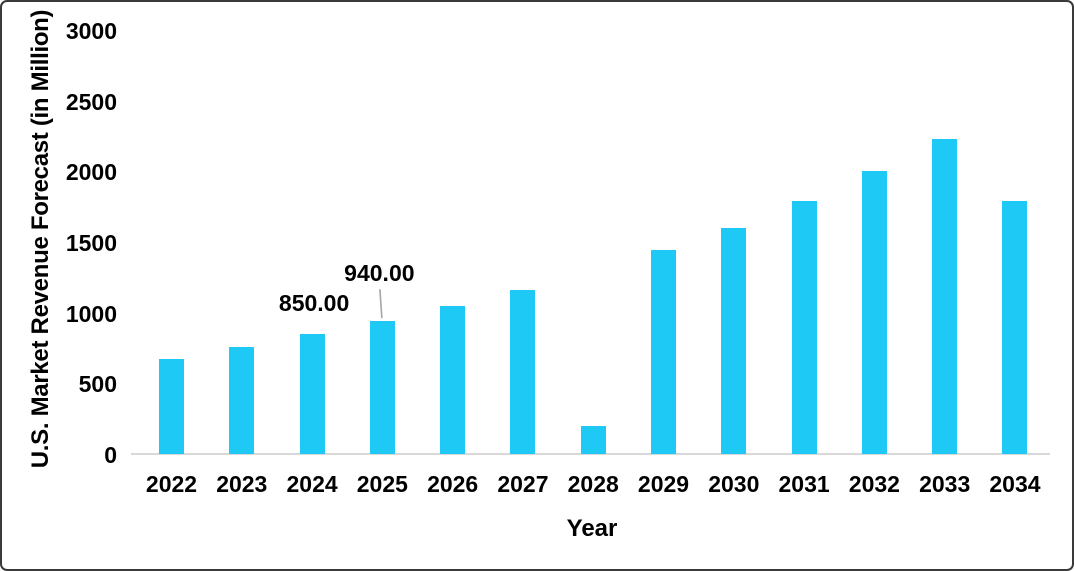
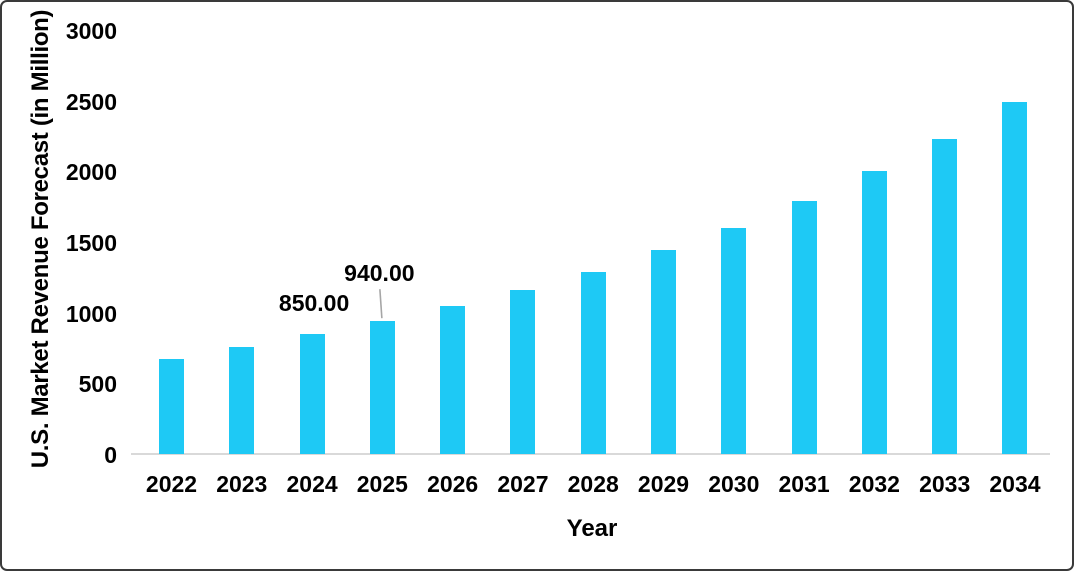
2028: 200 -> 1290
2034: 1790 -> 2490
